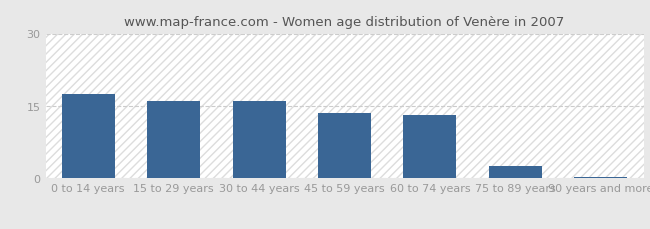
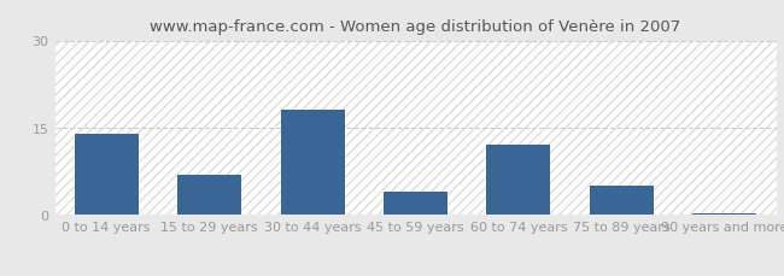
0 to 14 years: 17.5 -> 14.0
15 to 29 years: 16.1 -> 7.0
30 to 44 years: 16.1 -> 18.0
45 to 59 years: 13.6 -> 4.0
60 to 74 years: 13.2 -> 12.0
75 to 89 years: 2.5 -> 5.0
